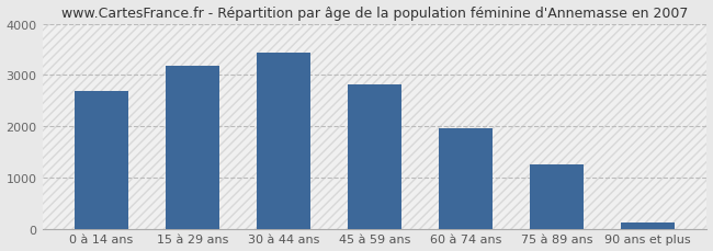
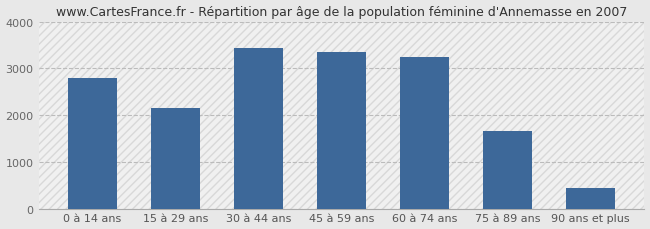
0 à 14 ans: 2680 -> 2800
15 à 29 ans: 3180 -> 2150
45 à 59 ans: 2820 -> 3350
60 à 74 ans: 1950 -> 3250
75 à 89 ans: 1250 -> 1650
90 ans et plus: 130 -> 450
